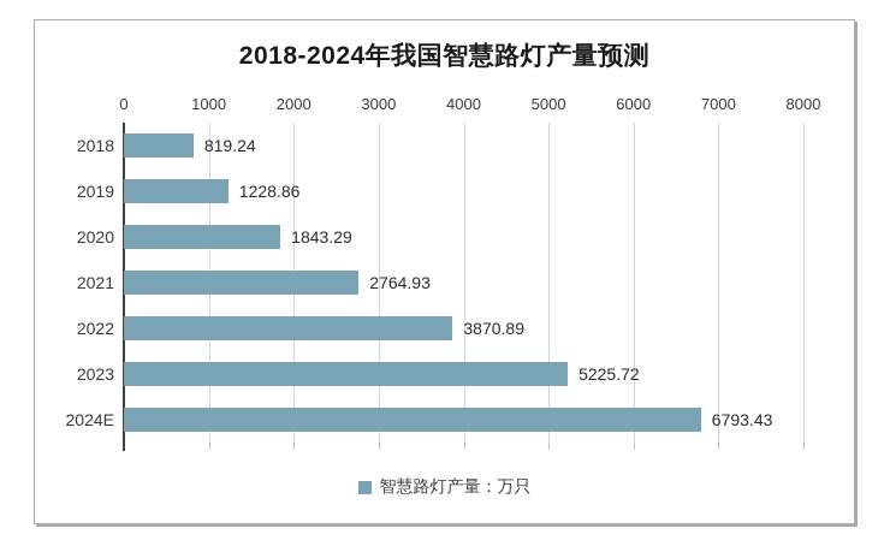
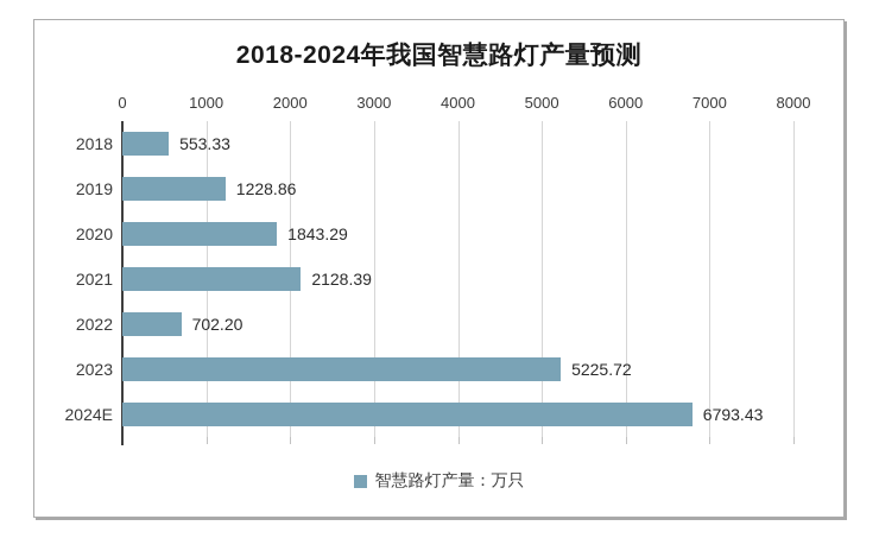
2018: 819.24 -> 553.33
2021: 2764.93 -> 2128.39
2022: 3870.89 -> 702.20
